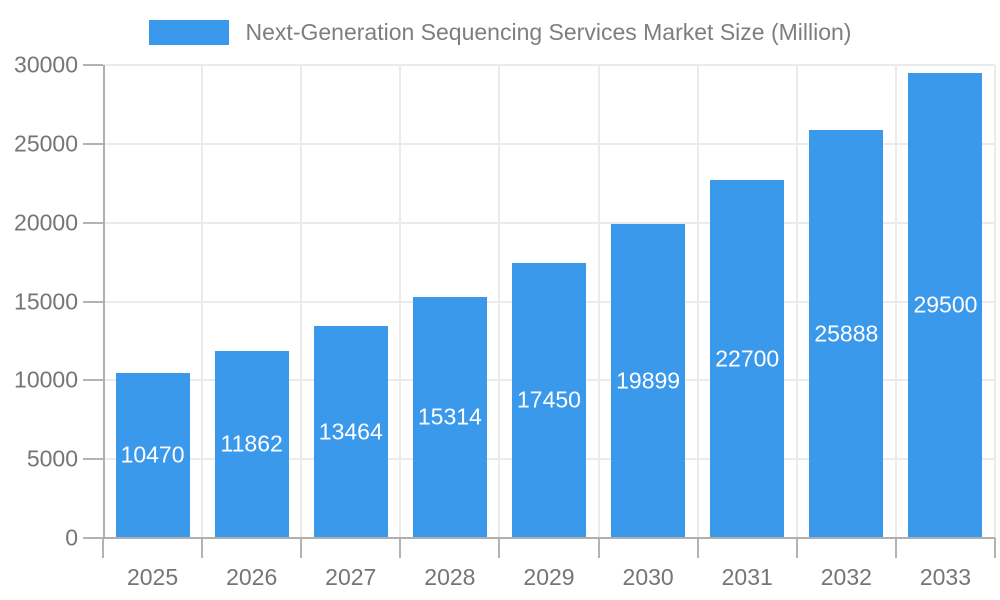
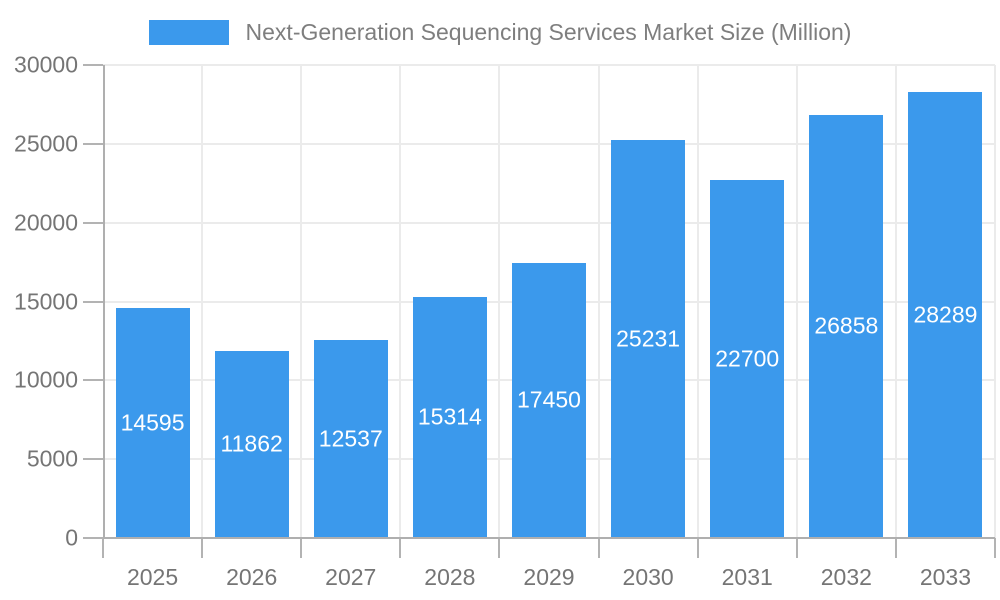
2025: 10470 -> 14595
2027: 13464 -> 12537
2030: 19899 -> 25231
2032: 25888 -> 26858
2033: 29500 -> 28289
